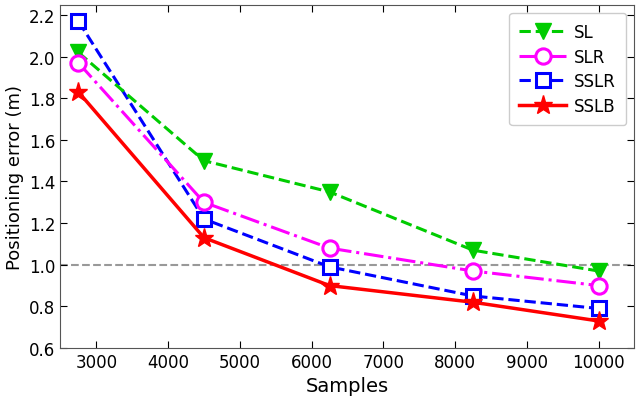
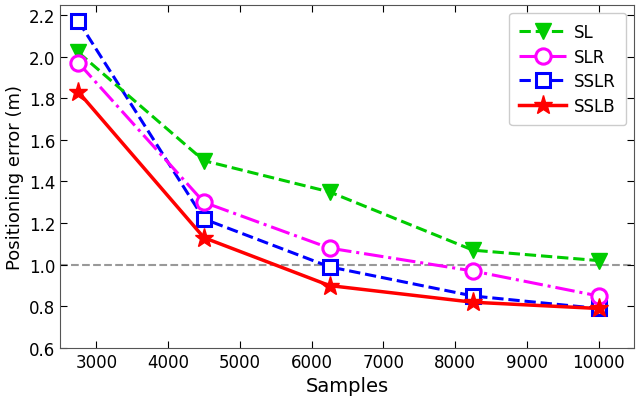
SL/10000: 0.97 -> 1.02
SLR/10000: 0.90 -> 0.85
SSLB/10000: 0.73 -> 0.79
